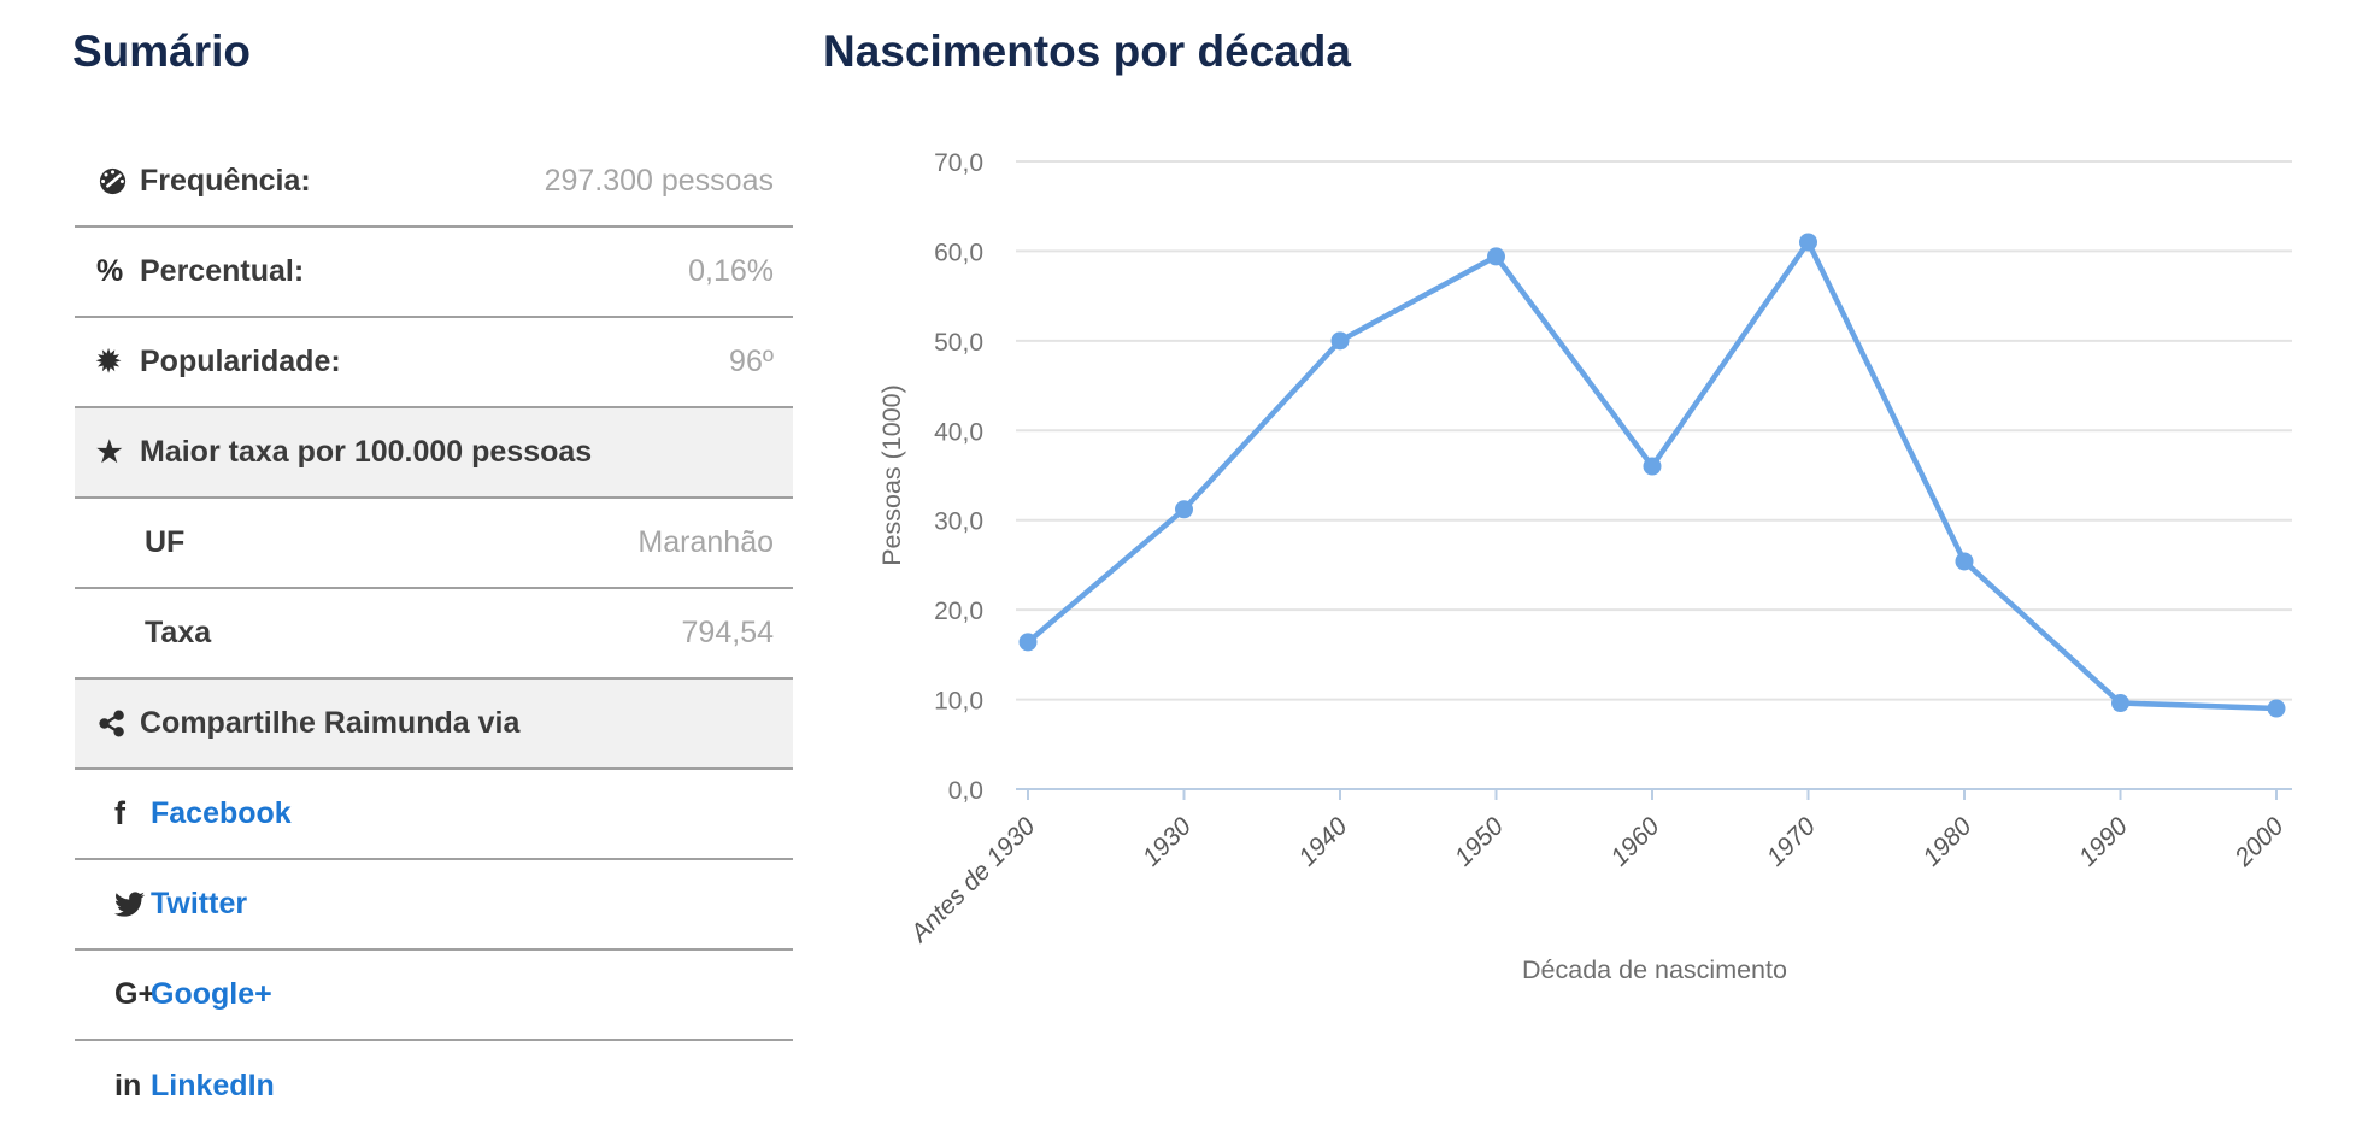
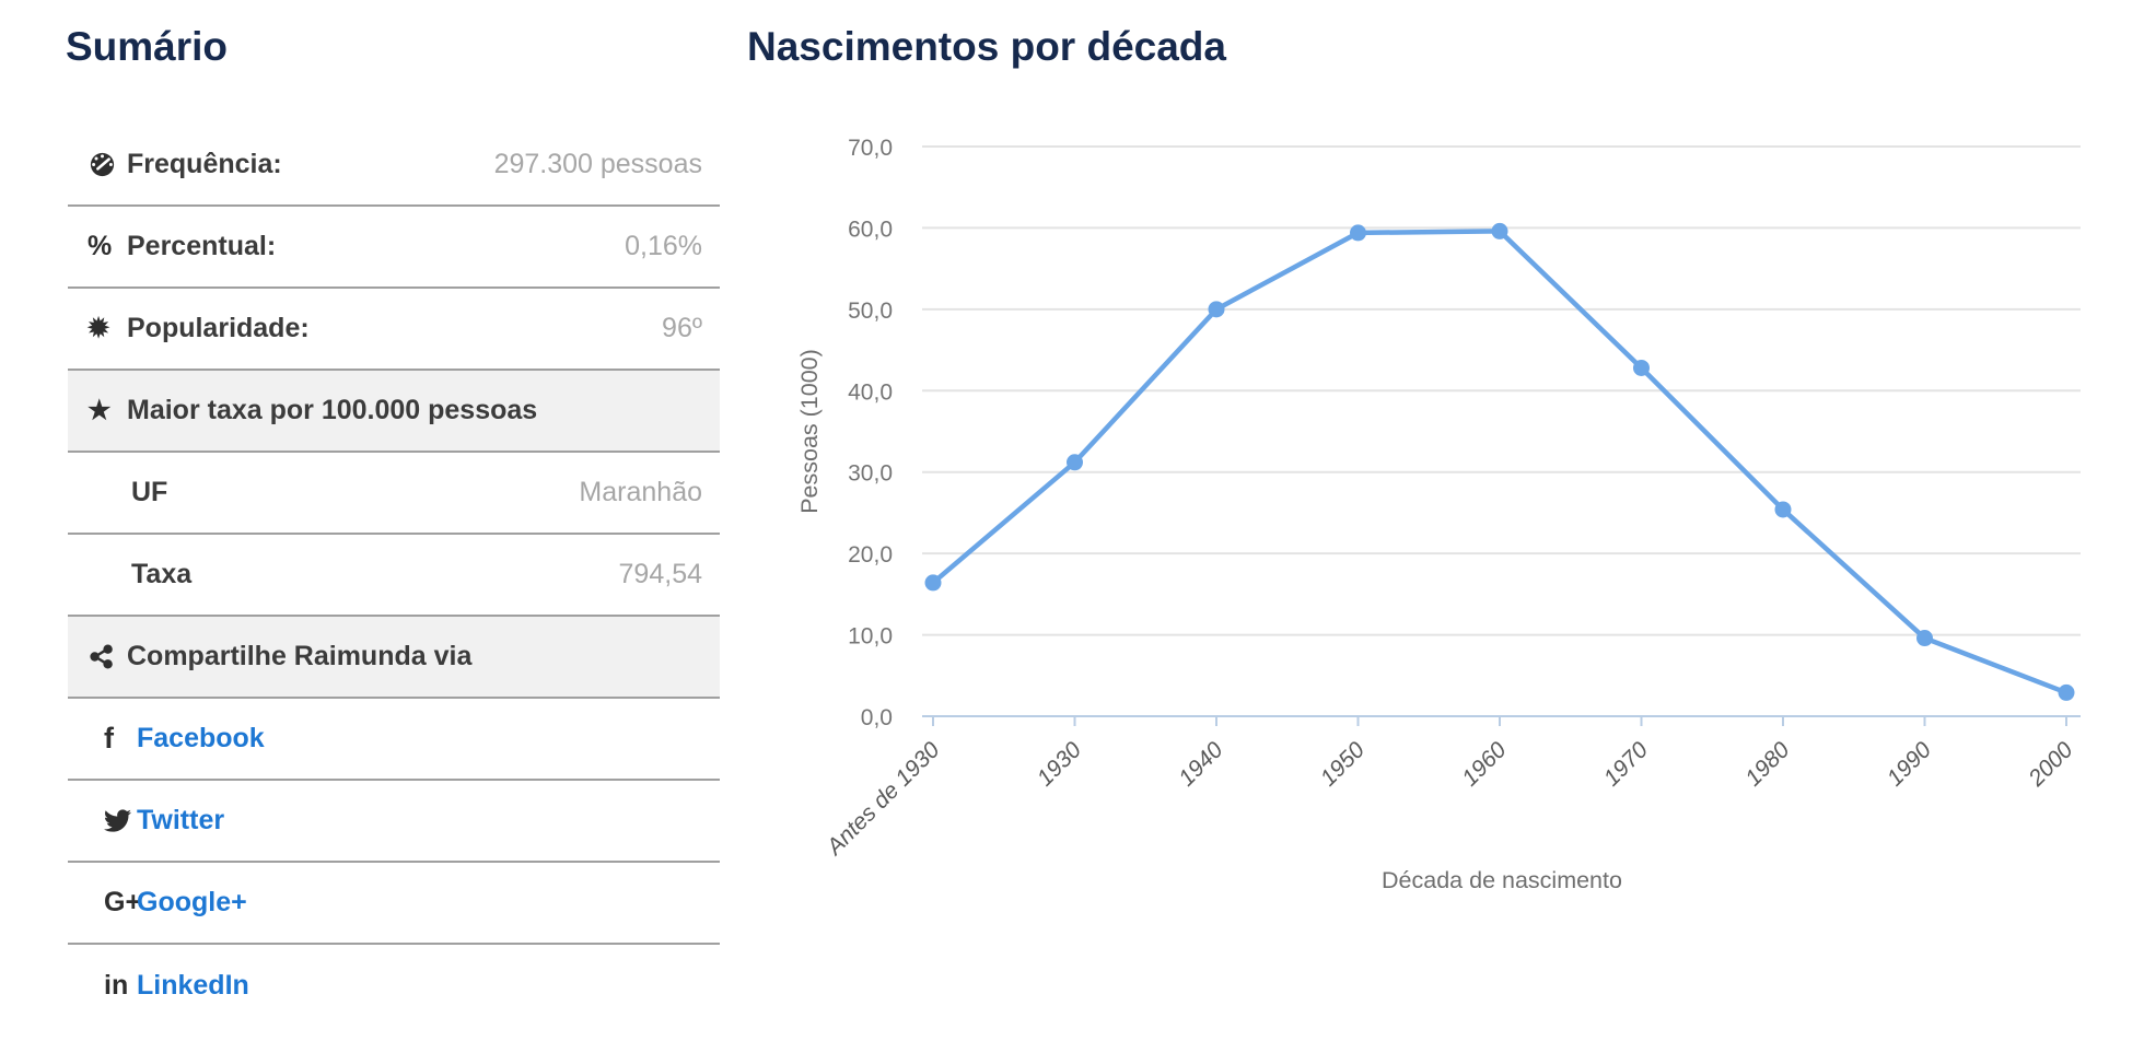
1960: 36 -> 60
1970: 61 -> 43
2000: 9 -> 3
